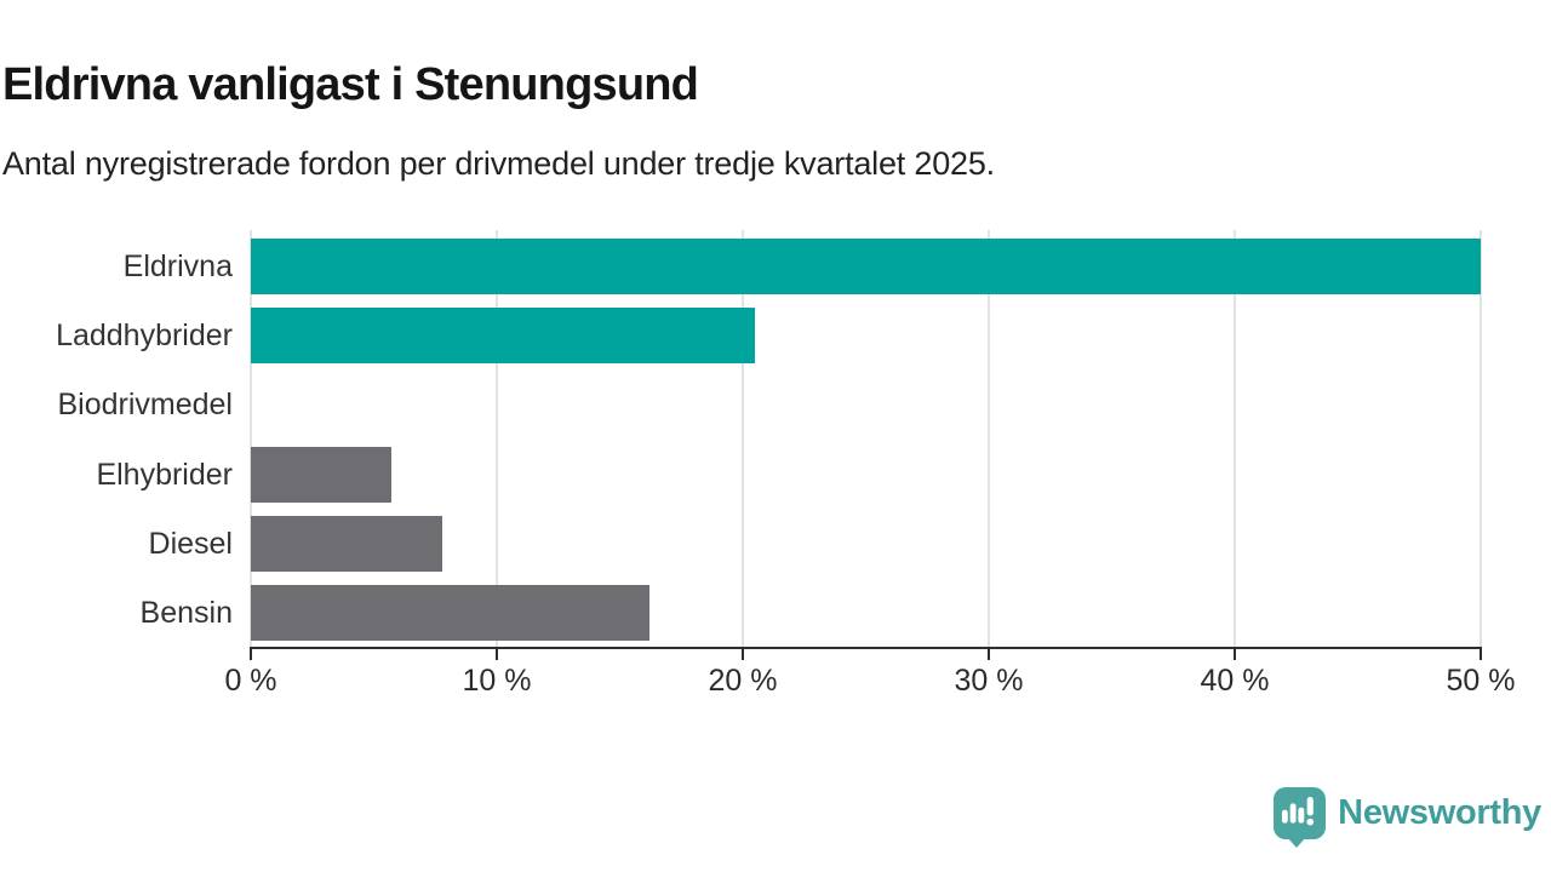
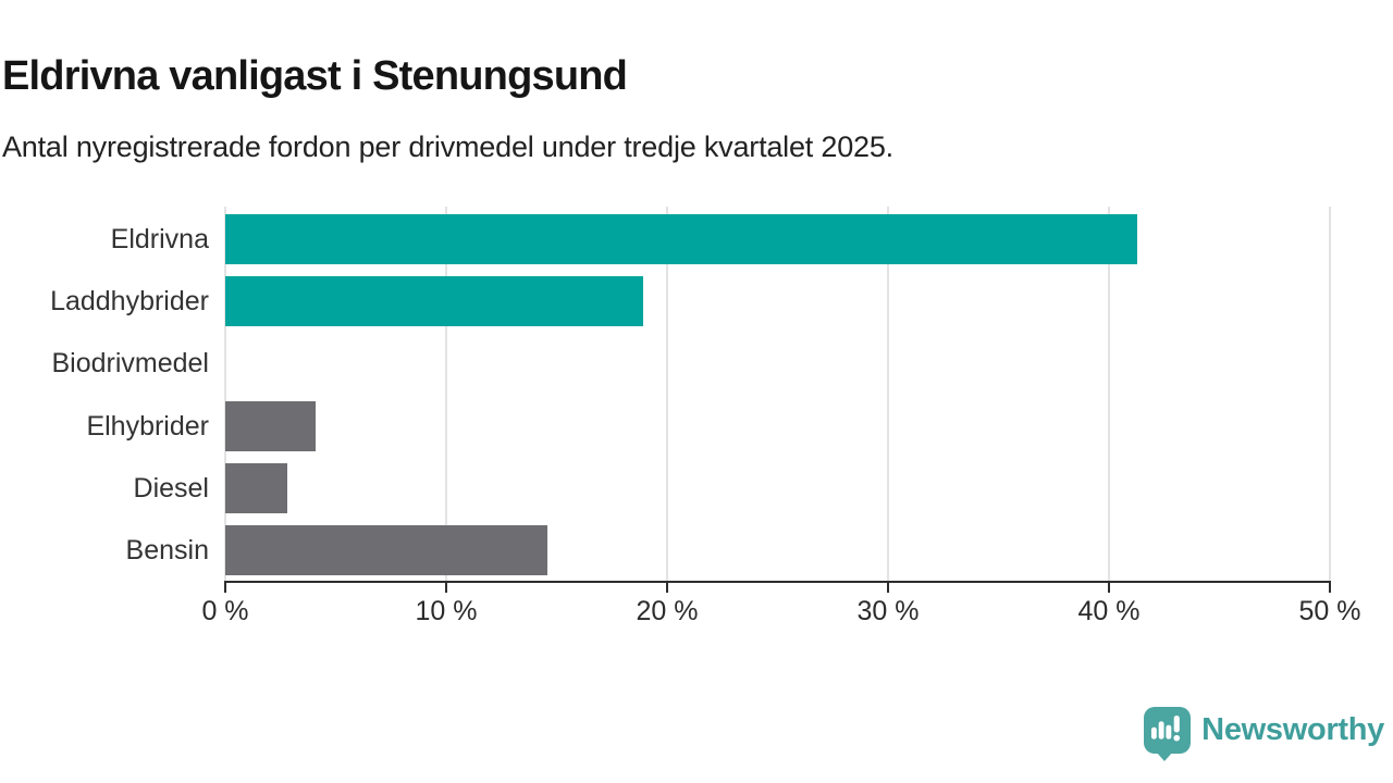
Eldrivna: 50.0% -> 41.3%
Laddhybrider: 20.5% -> 18.9%
Elhybrider: 5.7% -> 4.1%
Diesel: 7.8% -> 2.8%
Bensin: 16.2% -> 14.6%
